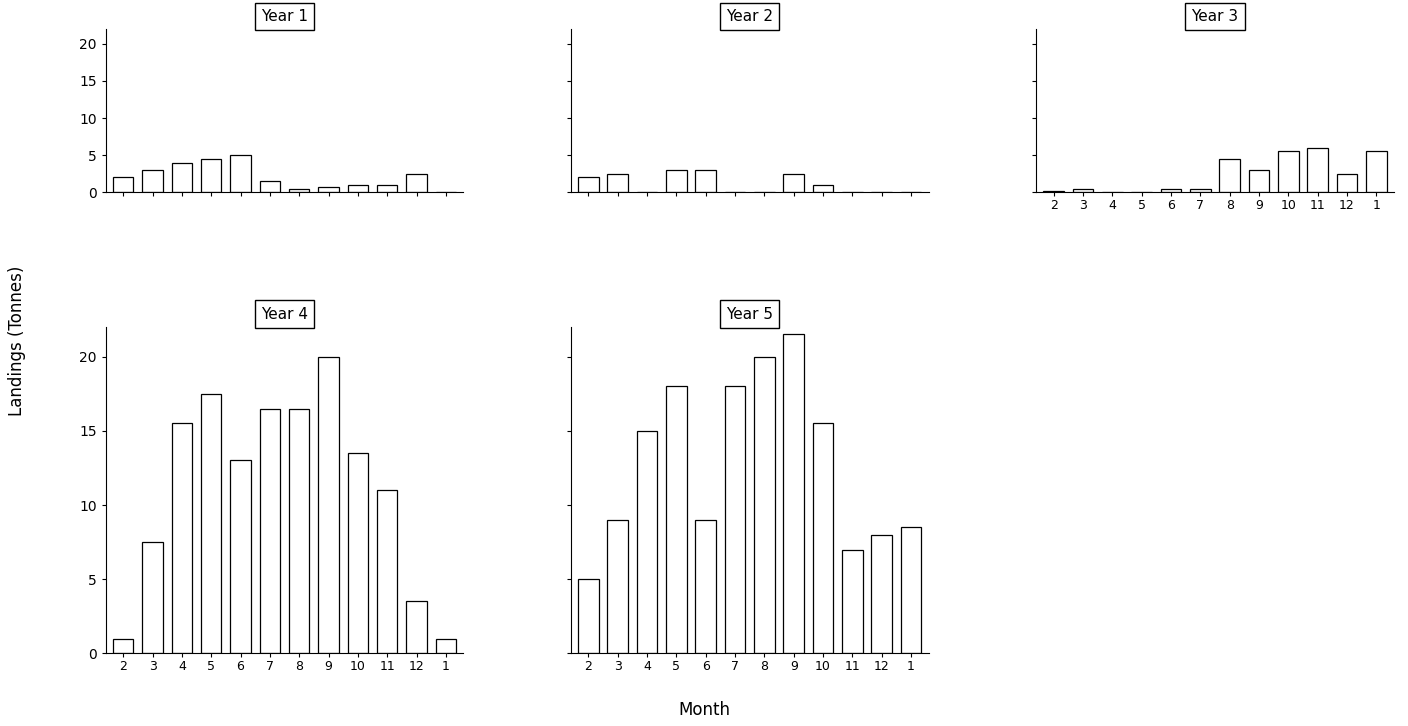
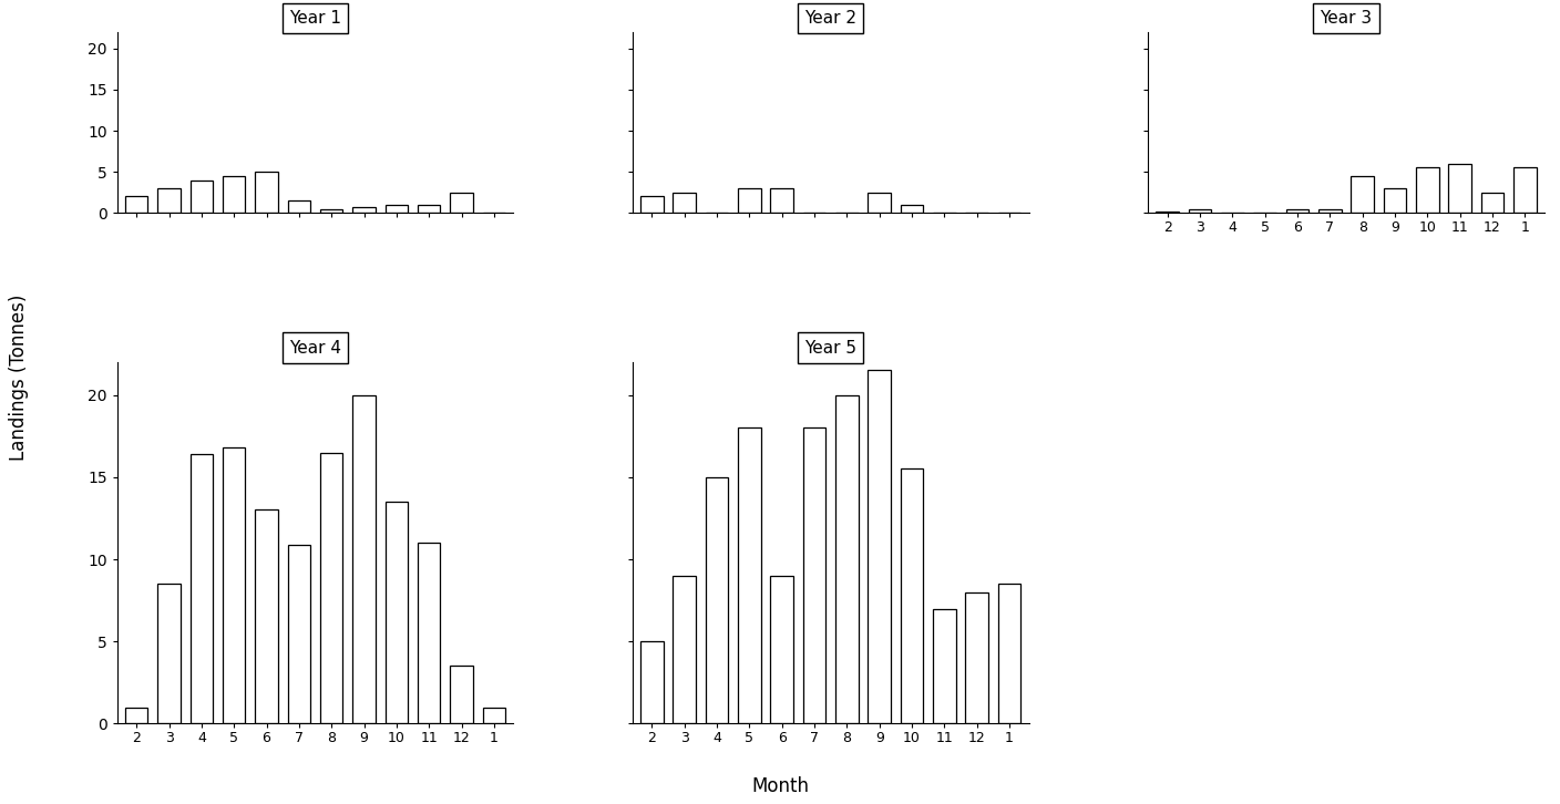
Year 4/3: 7.5 -> 8.5
Year 4/4: 15.5 -> 16.4
Year 4/5: 17.5 -> 16.8
Year 4/7: 16.5 -> 10.9
